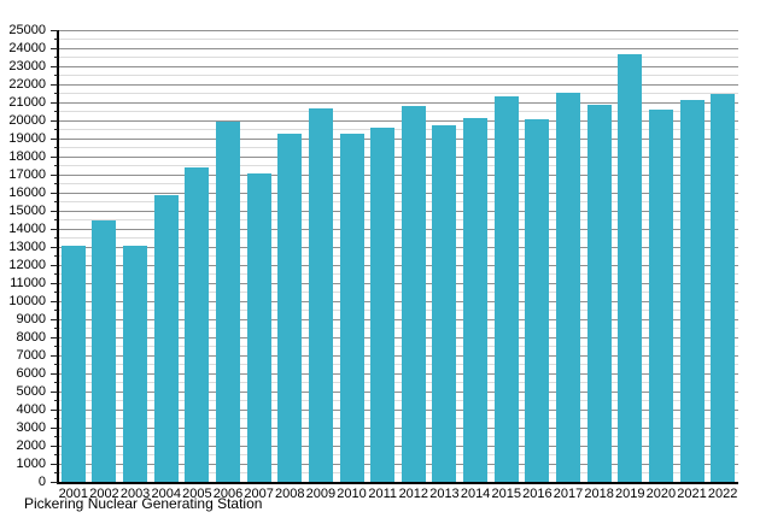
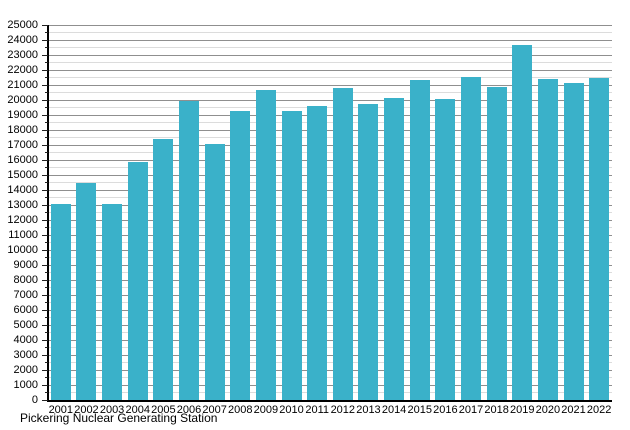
2020: 20600 -> 21400
